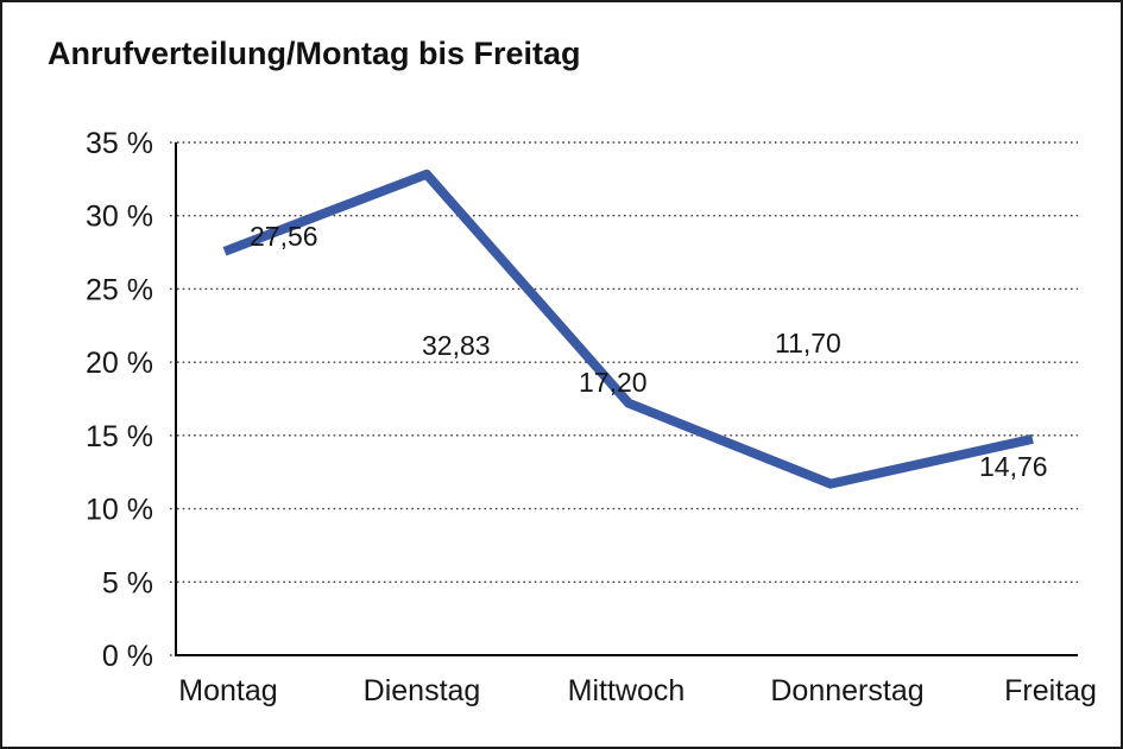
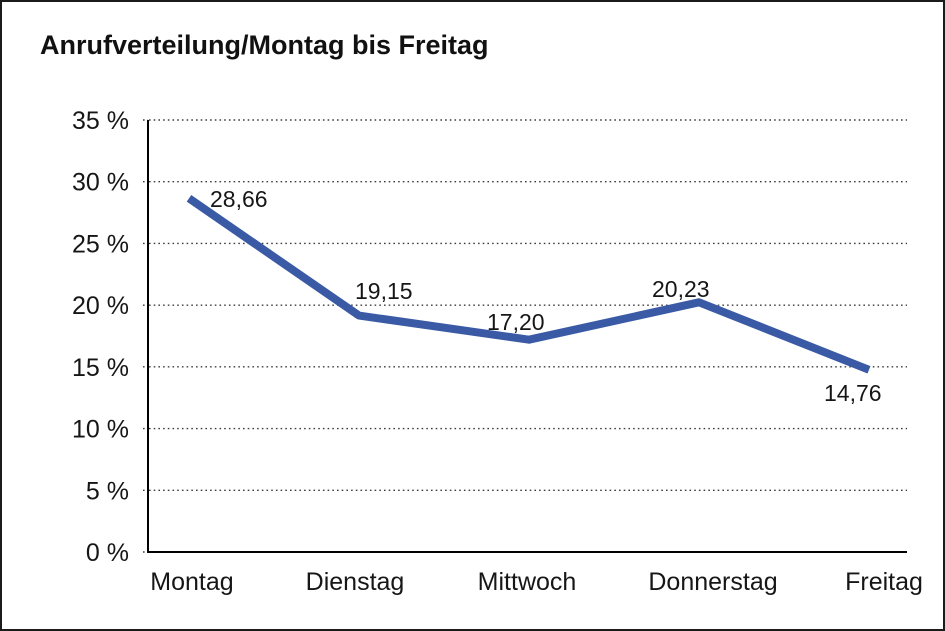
Montag: 27,56 -> 28,66
Dienstag: 32,83 -> 19,15
Donnerstag: 11,70 -> 20,23
